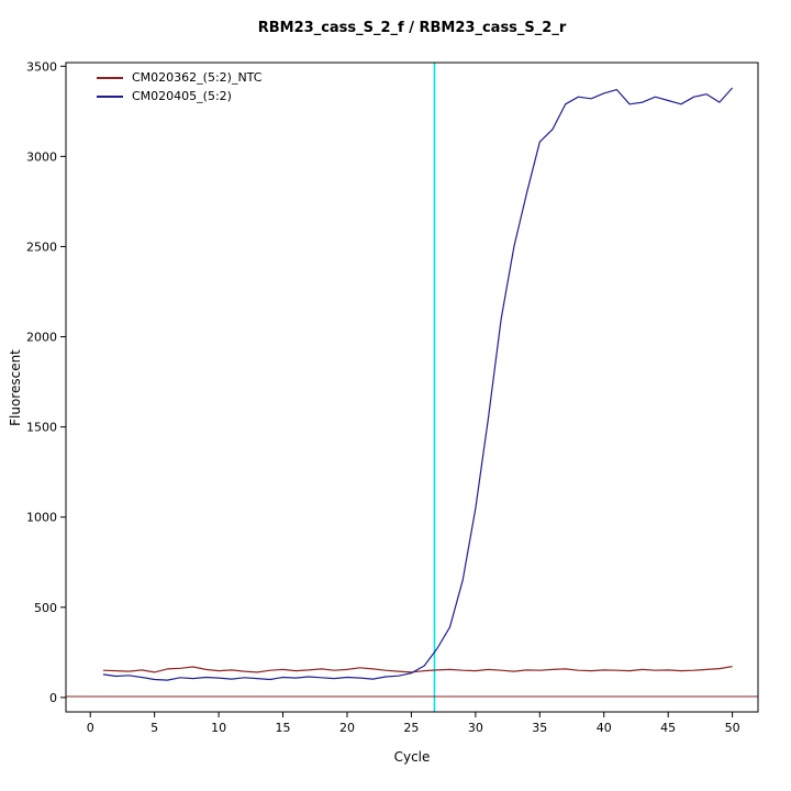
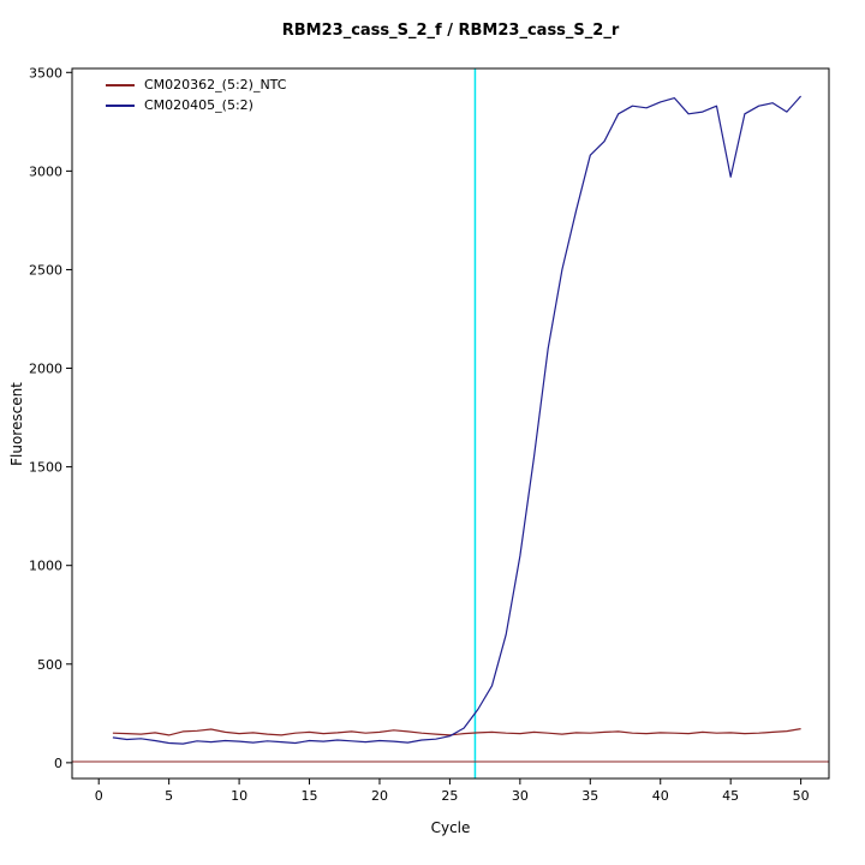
CM020405_(5:2)/45: 3310 -> 2970
